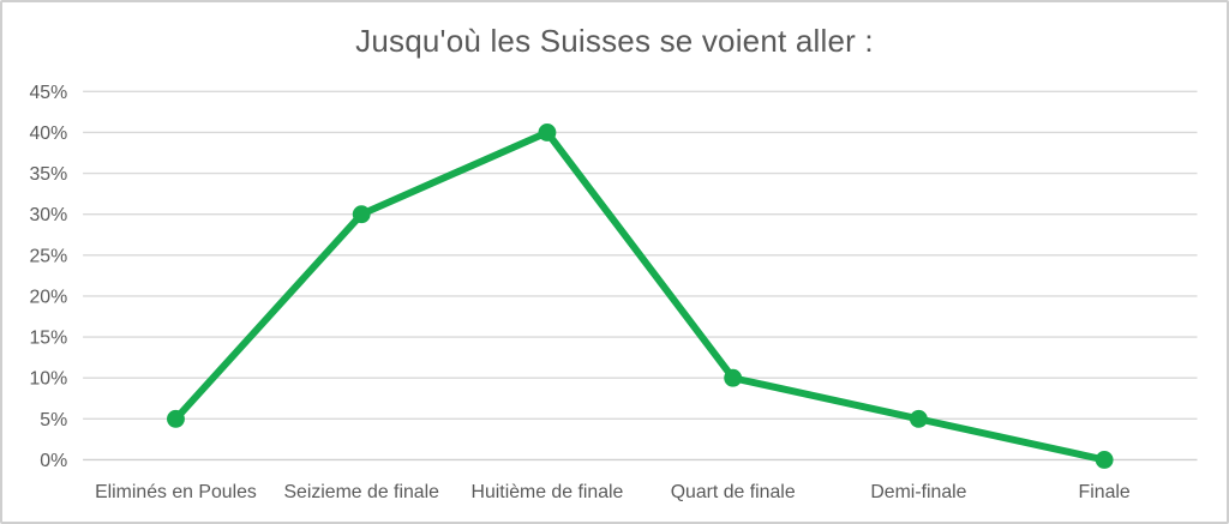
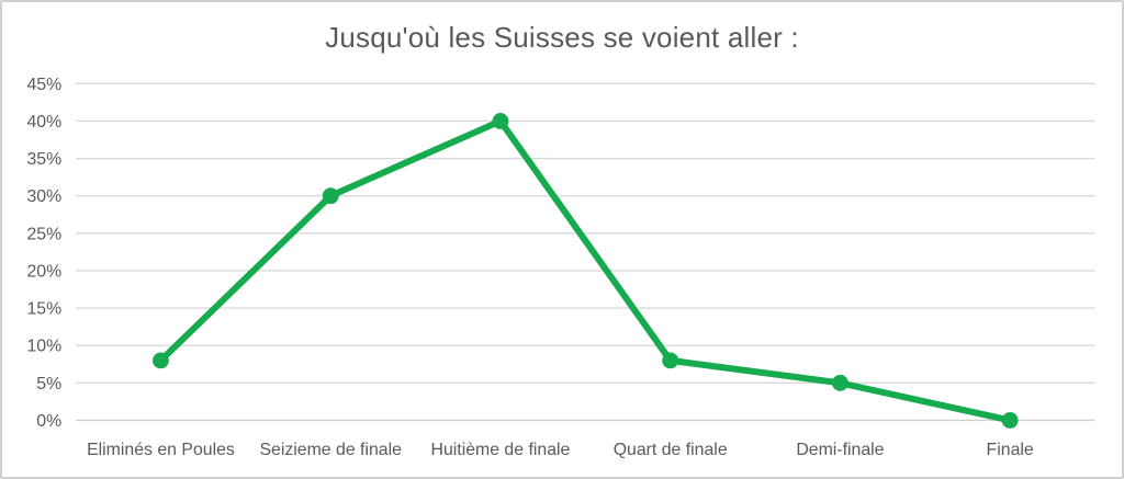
Eliminés en Poules: 5% -> 8%
Quart de finale: 10% -> 8%
